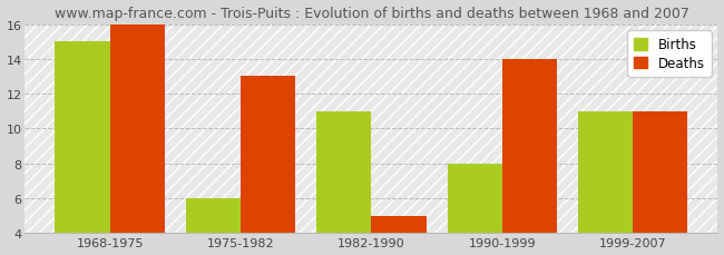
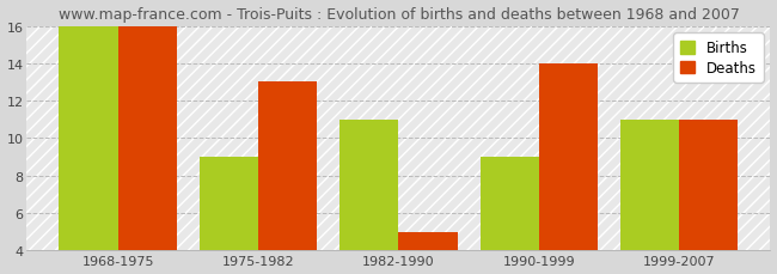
Births/1968-1975: 15 -> 16
Births/1975-1982: 6 -> 9
Births/1990-1999: 8 -> 9
